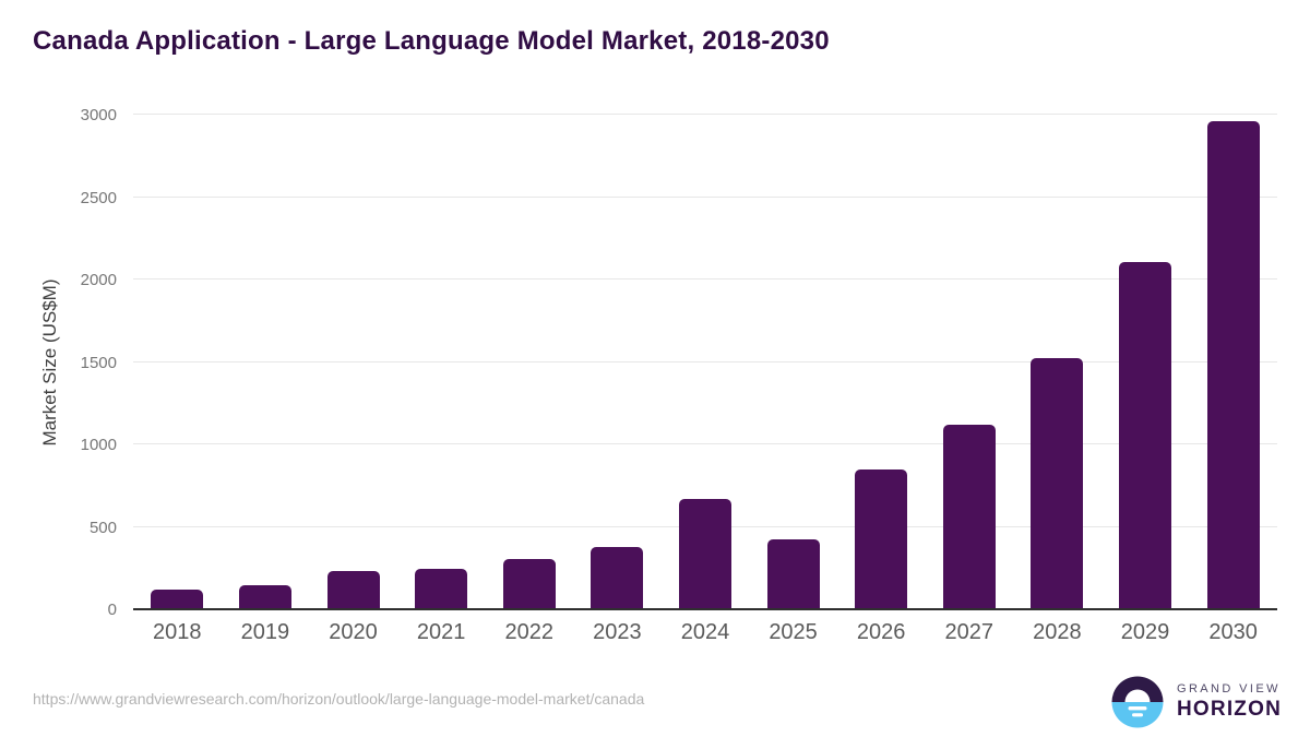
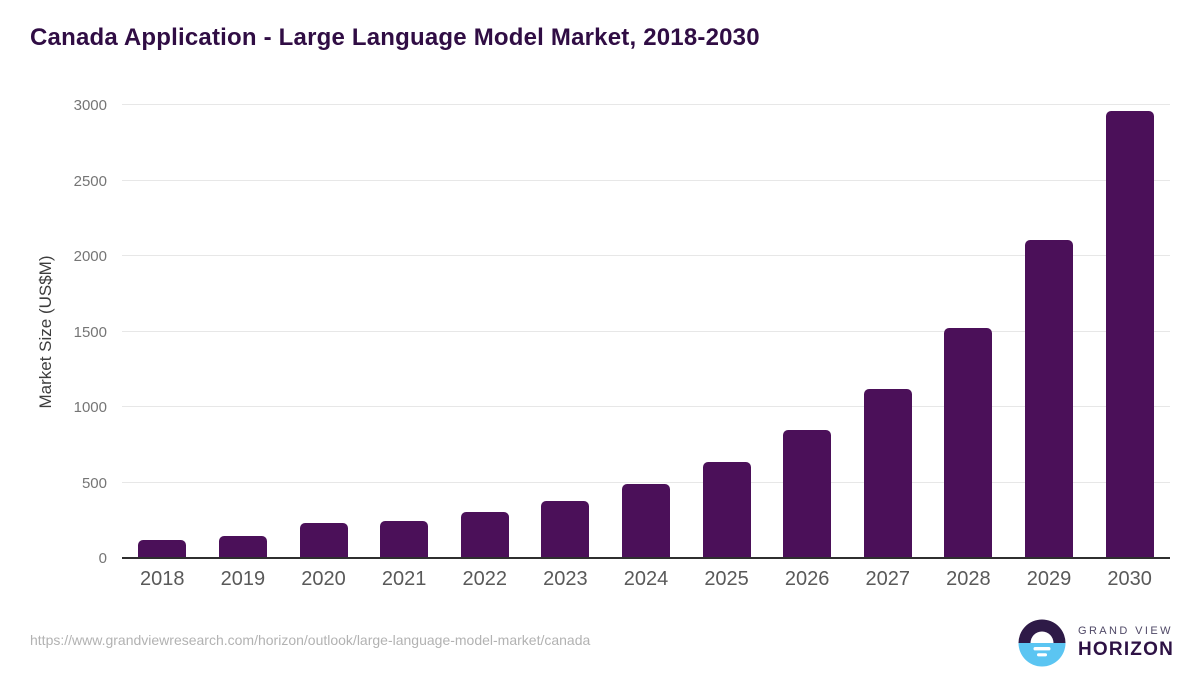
2024: 660 -> 490
2025: 420 -> 630
